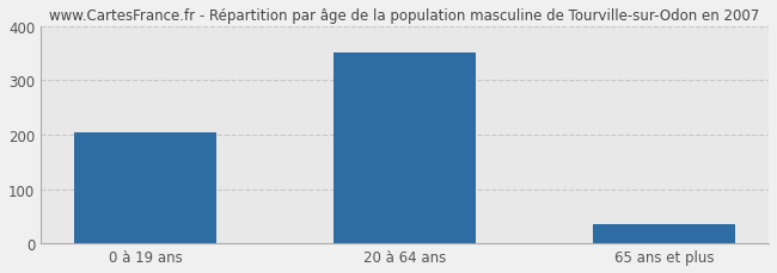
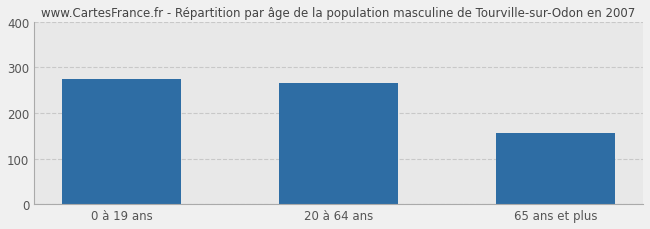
0 à 19 ans: 203 -> 275
20 à 64 ans: 350 -> 265
65 ans et plus: 35 -> 155
